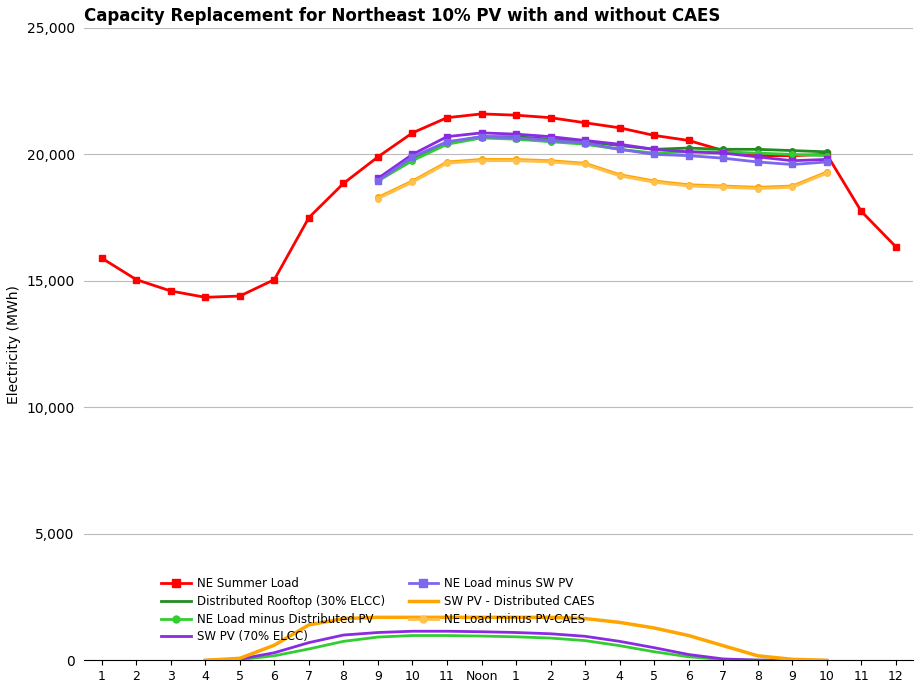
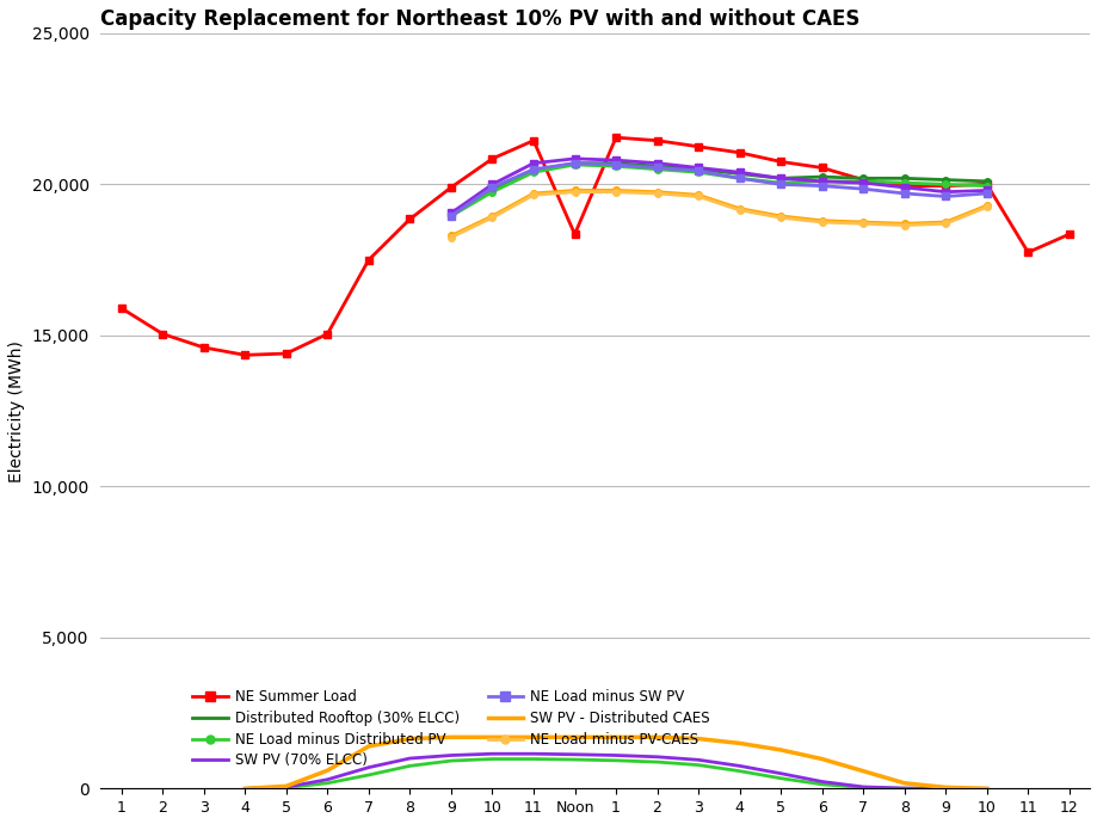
NE Summer Load/Noon: 21,600 -> 18,350
NE Summer Load/12: 16,350 -> 18,350
